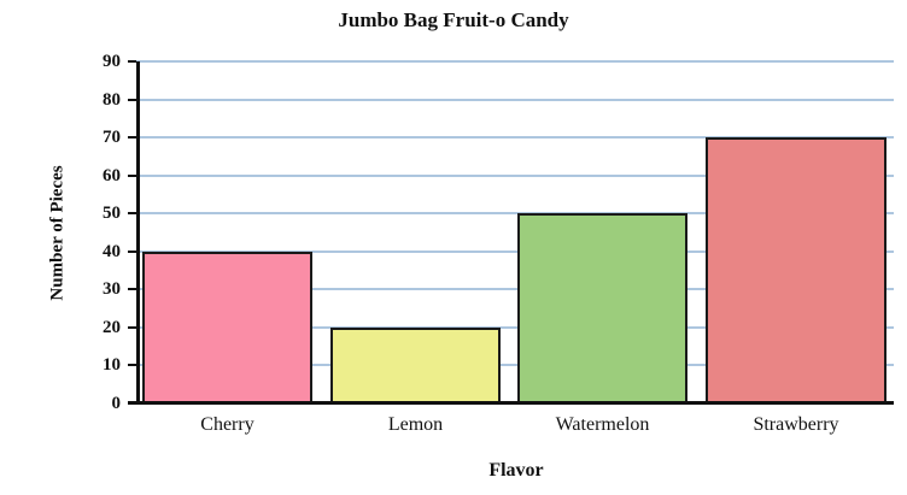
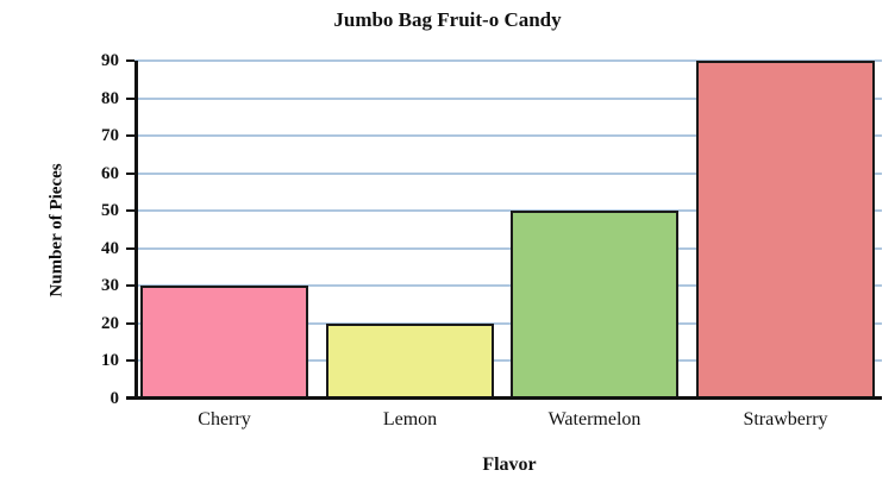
Cherry: 40 -> 30
Strawberry: 70 -> 90
